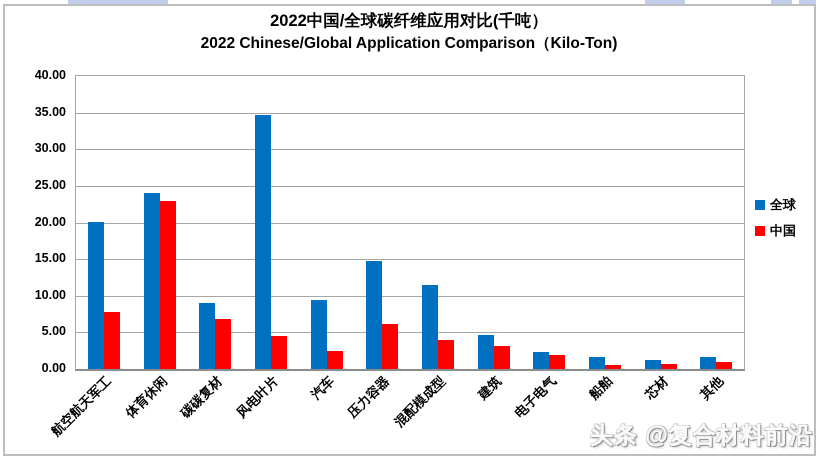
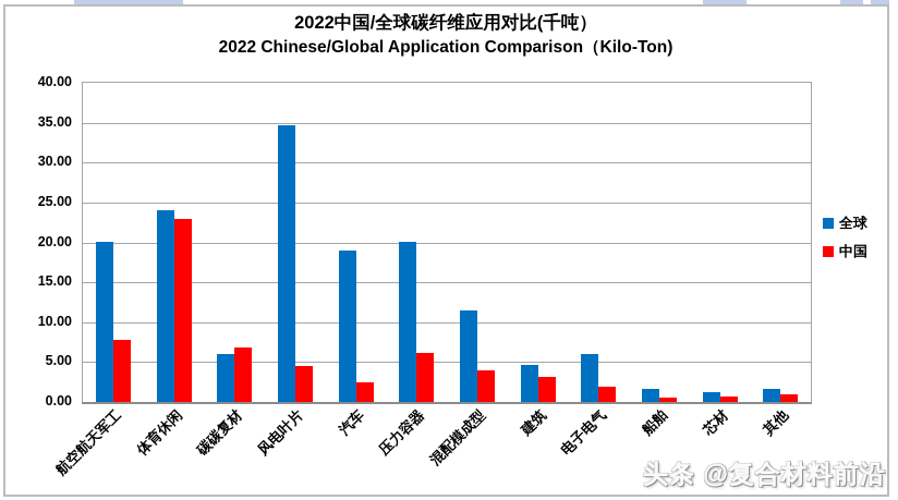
全球/碳碳复材: 9 -> 6
全球/汽车: 9 -> 19
全球/压力容器: 15 -> 20
全球/电子电气: 2 -> 6
